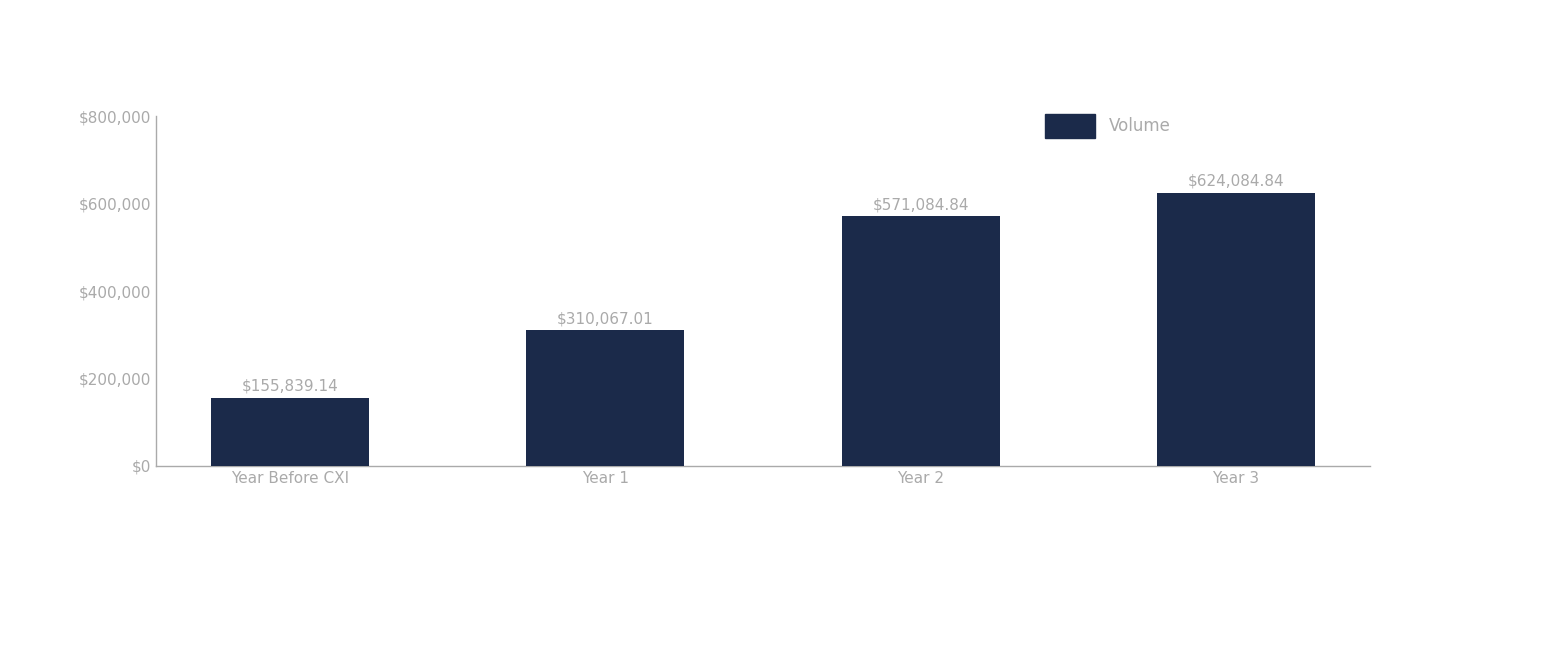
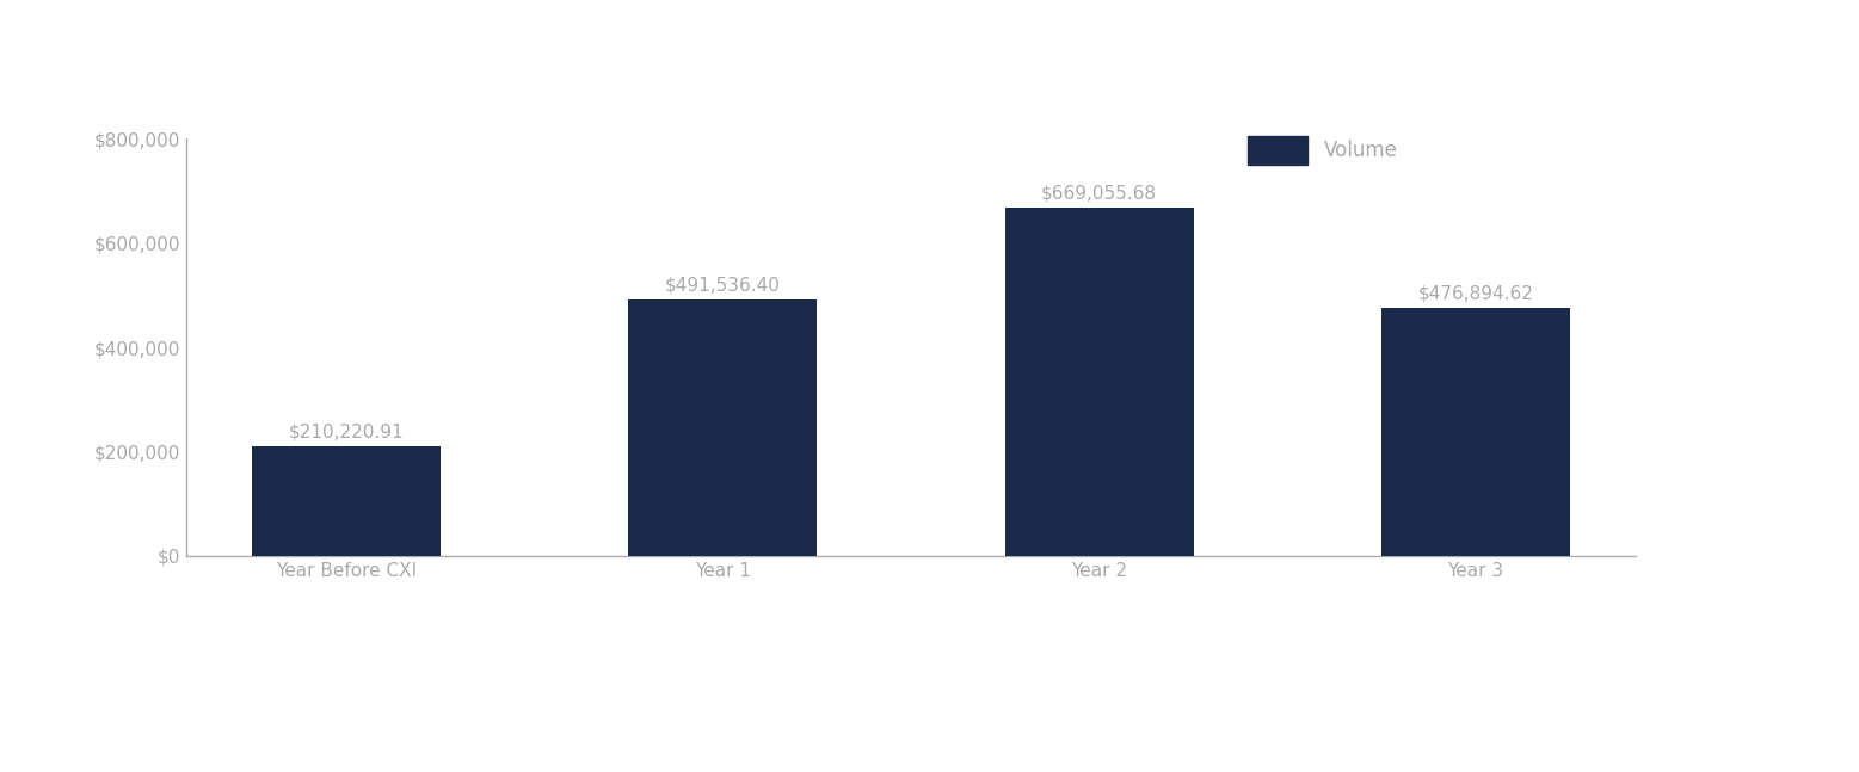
Year Before CXI: $155,839.14 -> $210,220.91
Year 1: $310,067.01 -> $491,536.40
Year 2: $571,084.84 -> $669,055.68
Year 3: $624,084.84 -> $476,894.62
